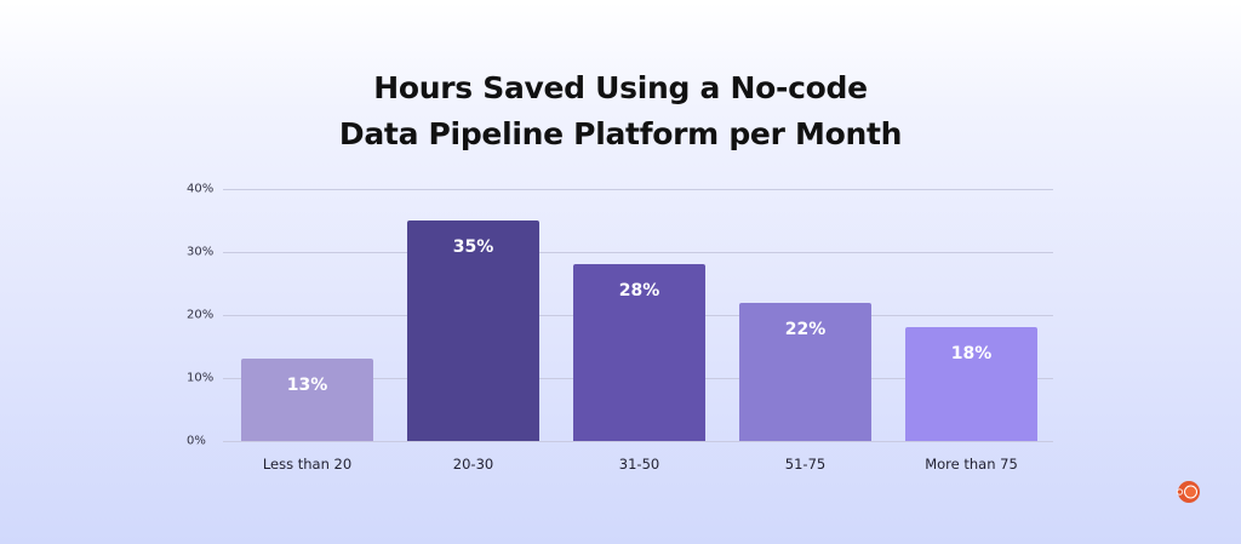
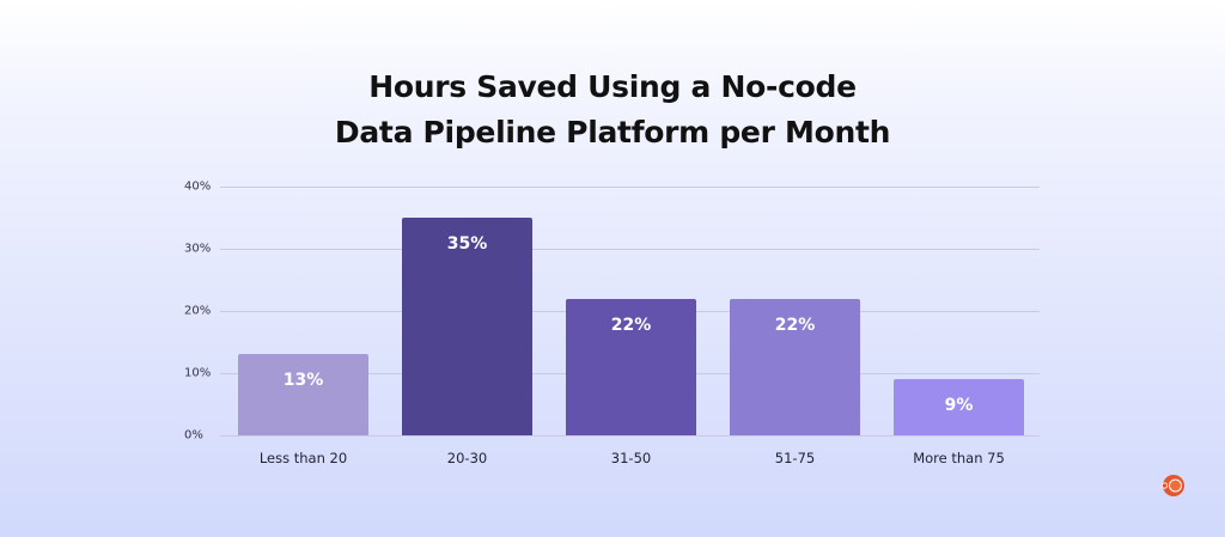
31-50: 28% -> 22%
More than 75: 18% -> 9%
